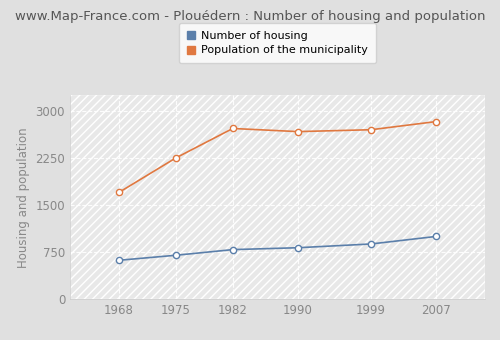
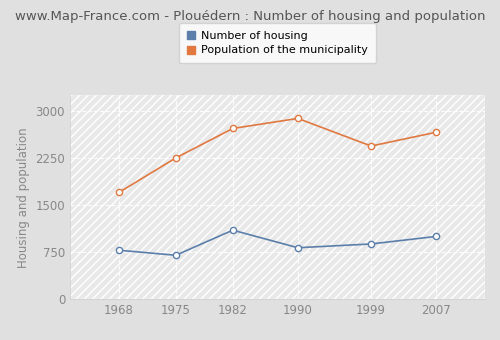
Number of housing/1968: 620 -> 780
Number of housing/1982: 790 -> 1100
Population of the municipality/1990: 2670 -> 2880
Population of the municipality/1999: 2700 -> 2440
Population of the municipality/2007: 2830 -> 2660
